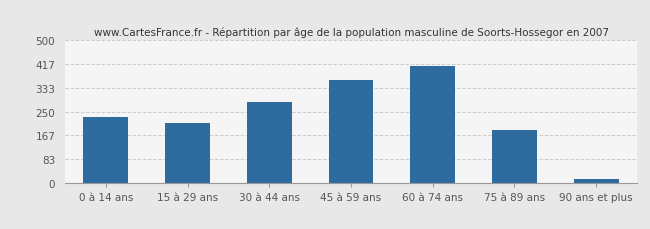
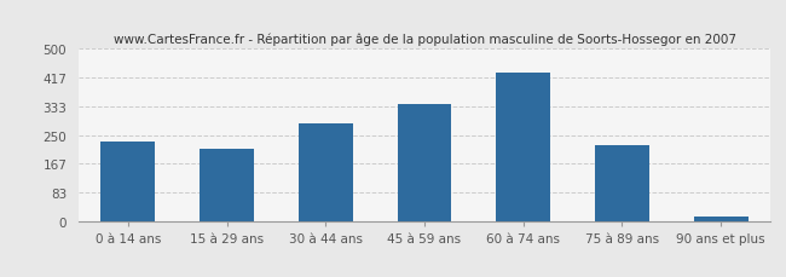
45 à 59 ans: 360 -> 340
60 à 74 ans: 410 -> 430
75 à 89 ans: 185 -> 220
